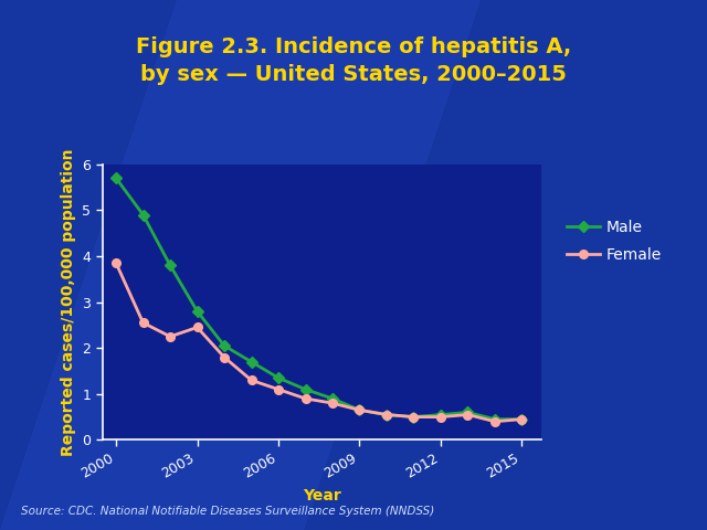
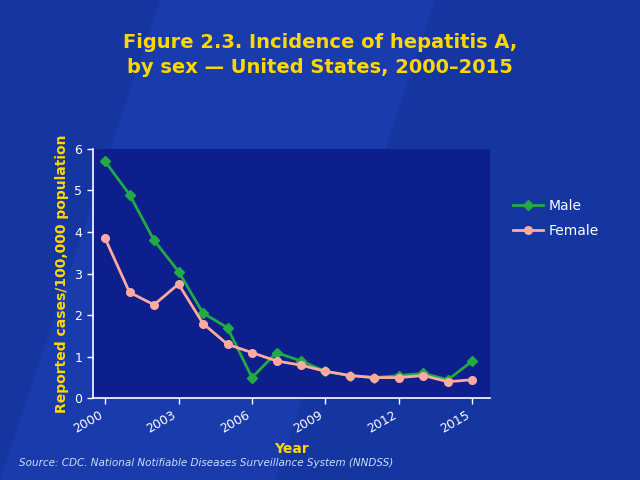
Male/2003: 2.80 -> 3.05
Female/2003: 2.45 -> 2.75
Male/2006: 1.35 -> 0.50
Male/2015: 0.45 -> 0.90
